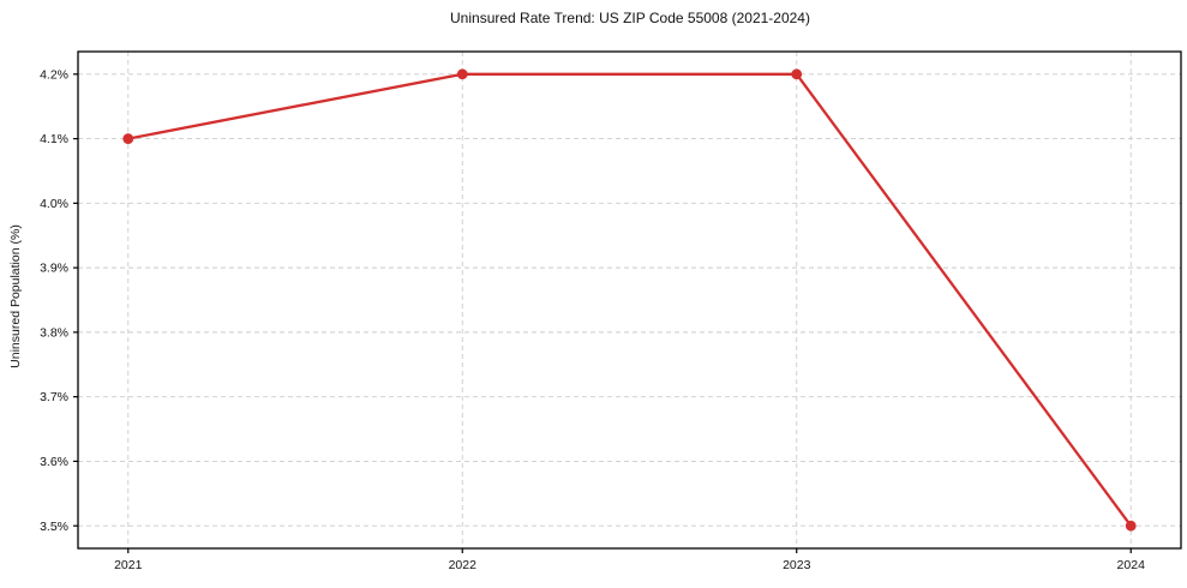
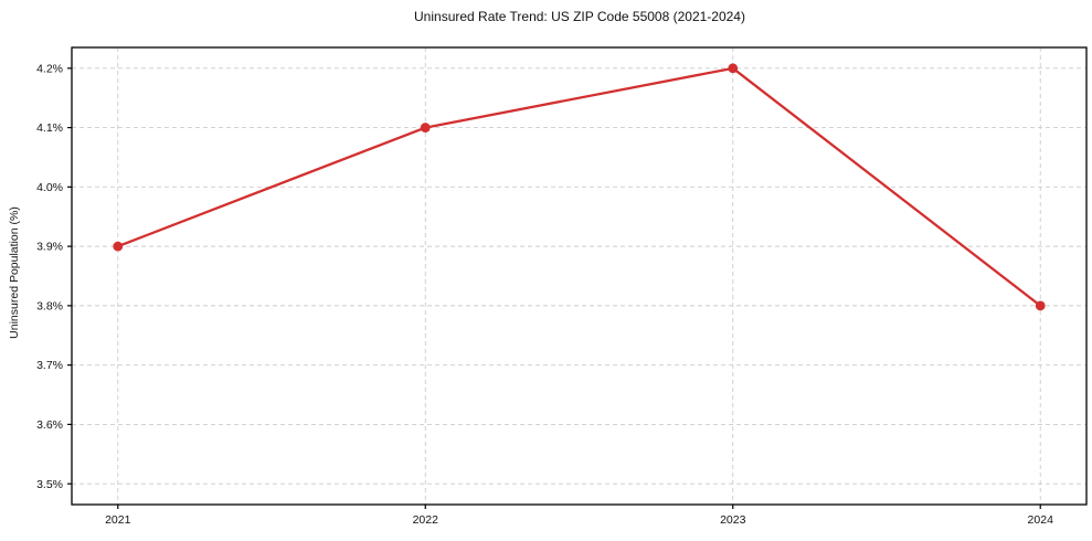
2021: 4.1% -> 3.9%
2022: 4.2% -> 4.1%
2024: 3.5% -> 3.8%
